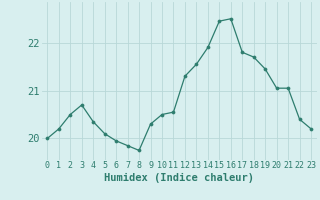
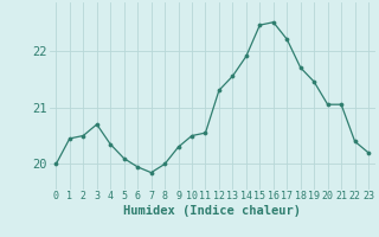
1: 20.20 -> 20.45
8: 19.75 -> 20.00
17: 21.80 -> 22.20
